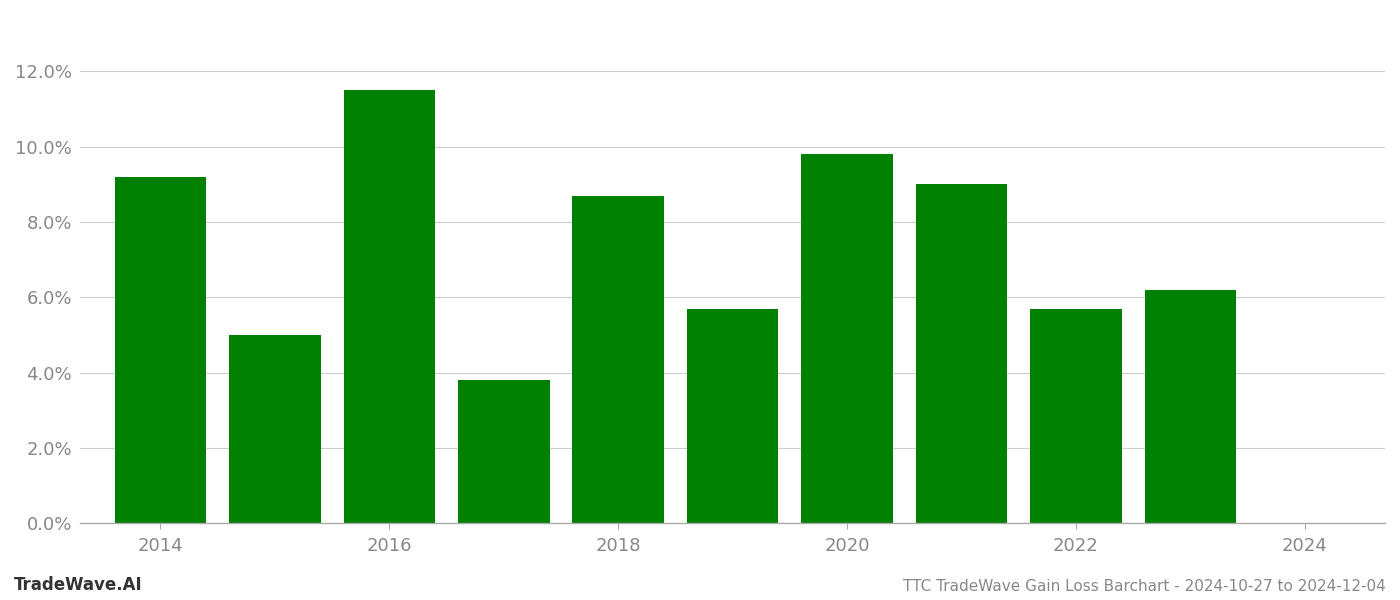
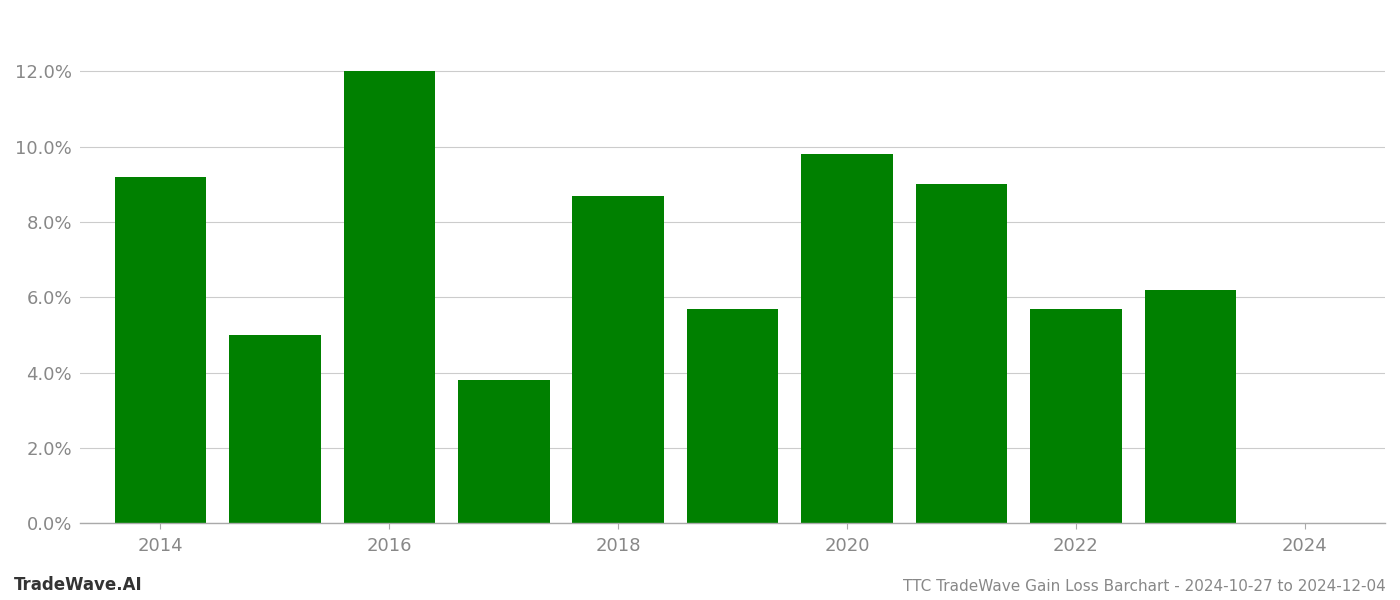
2016: 11.5% -> 12.0%
